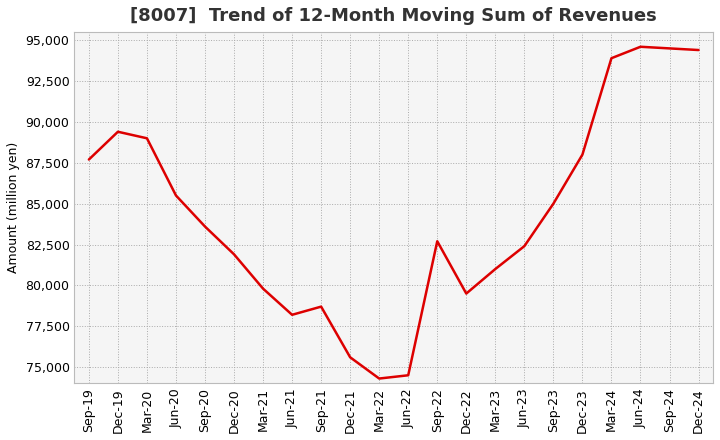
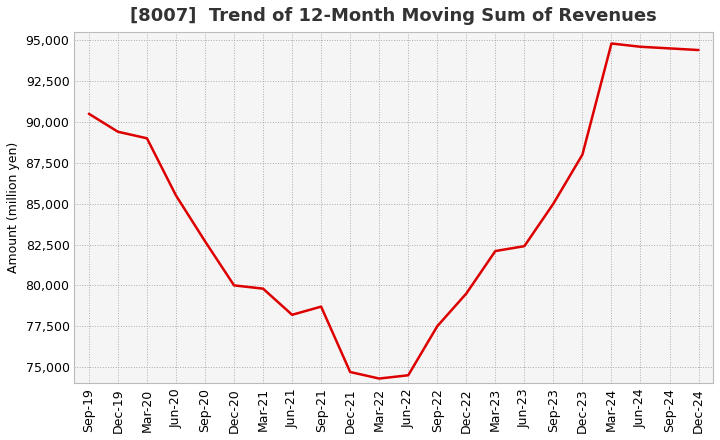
Sep-19: 87,700 -> 90,500
Sep-20: 83,600 -> 82,700
Dec-20: 81,900 -> 80,000
Dec-21: 75,600 -> 74,700
Sep-22: 82,700 -> 77,500
Mar-23: 81,000 -> 82,100
Mar-24: 93,900 -> 94,800
